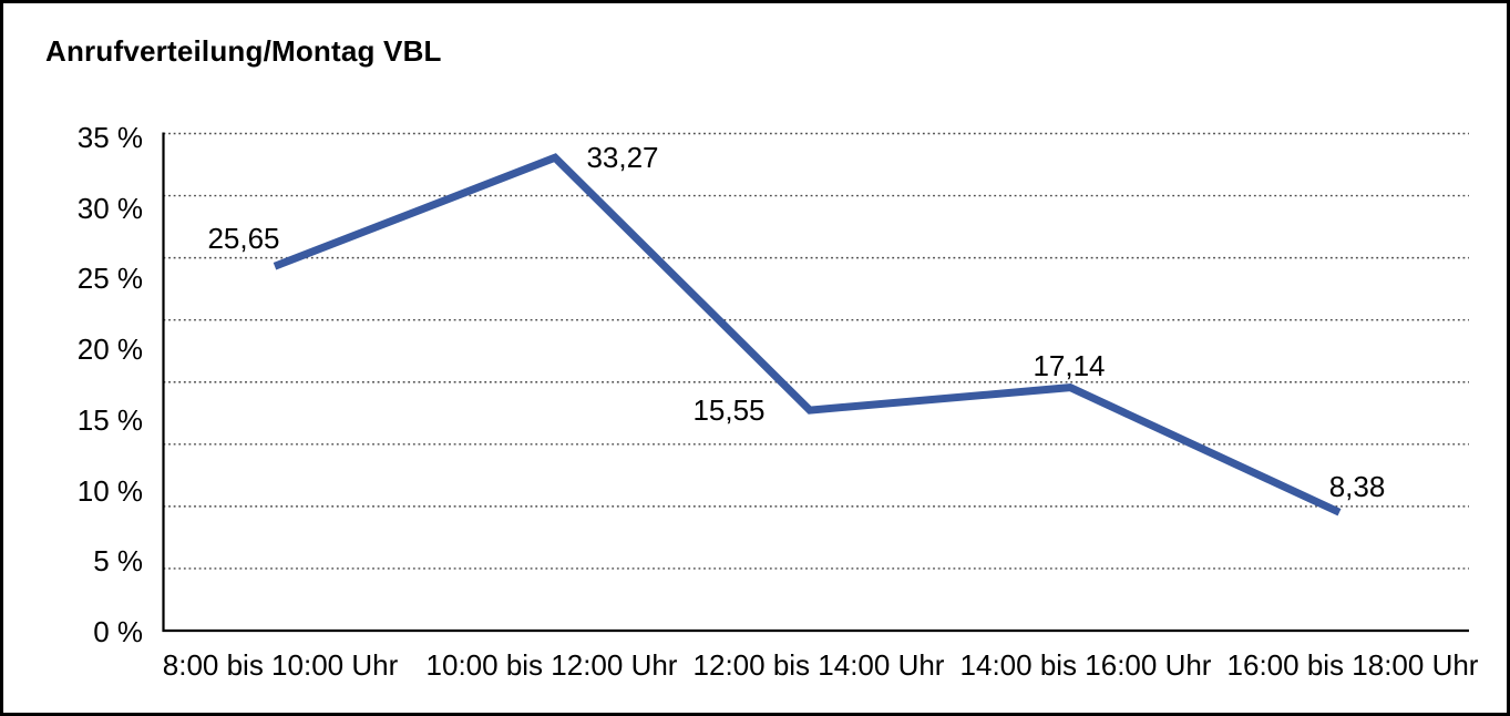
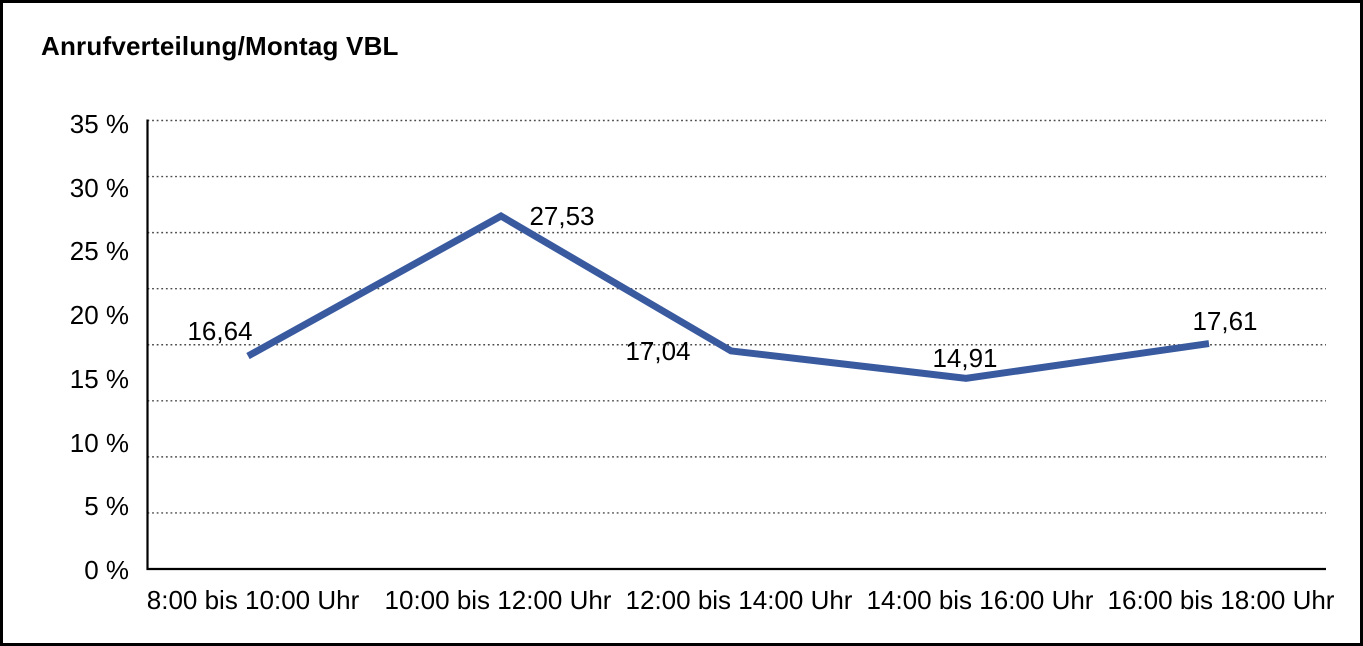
8:00 bis 10:00 Uhr: 25,65 -> 16,64
10:00 bis 12:00 Uhr: 33,27 -> 27,53
12:00 bis 14:00 Uhr: 15,55 -> 17,04
14:00 bis 16:00 Uhr: 17,14 -> 14,91
16:00 bis 18:00 Uhr: 8,38 -> 17,61
